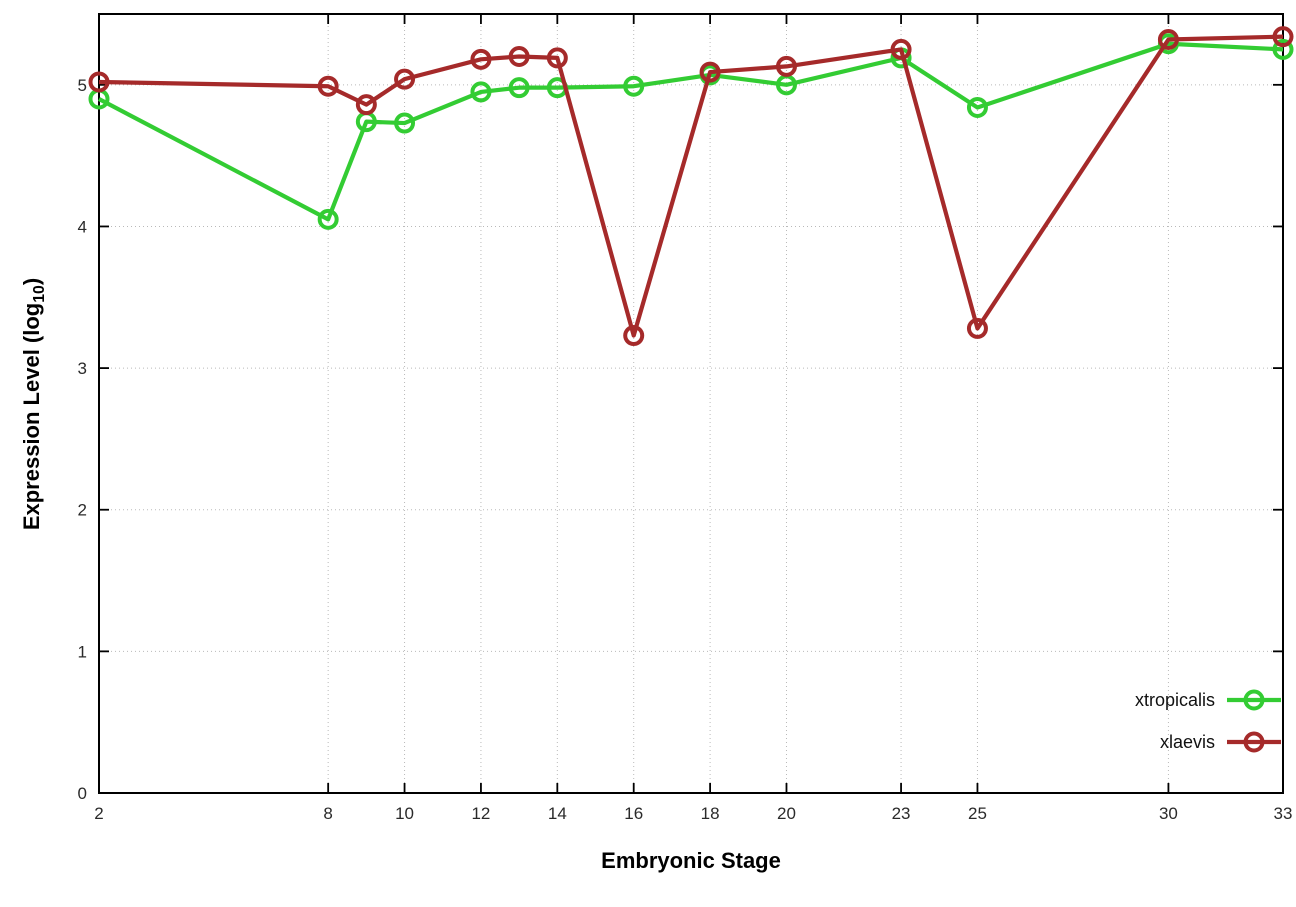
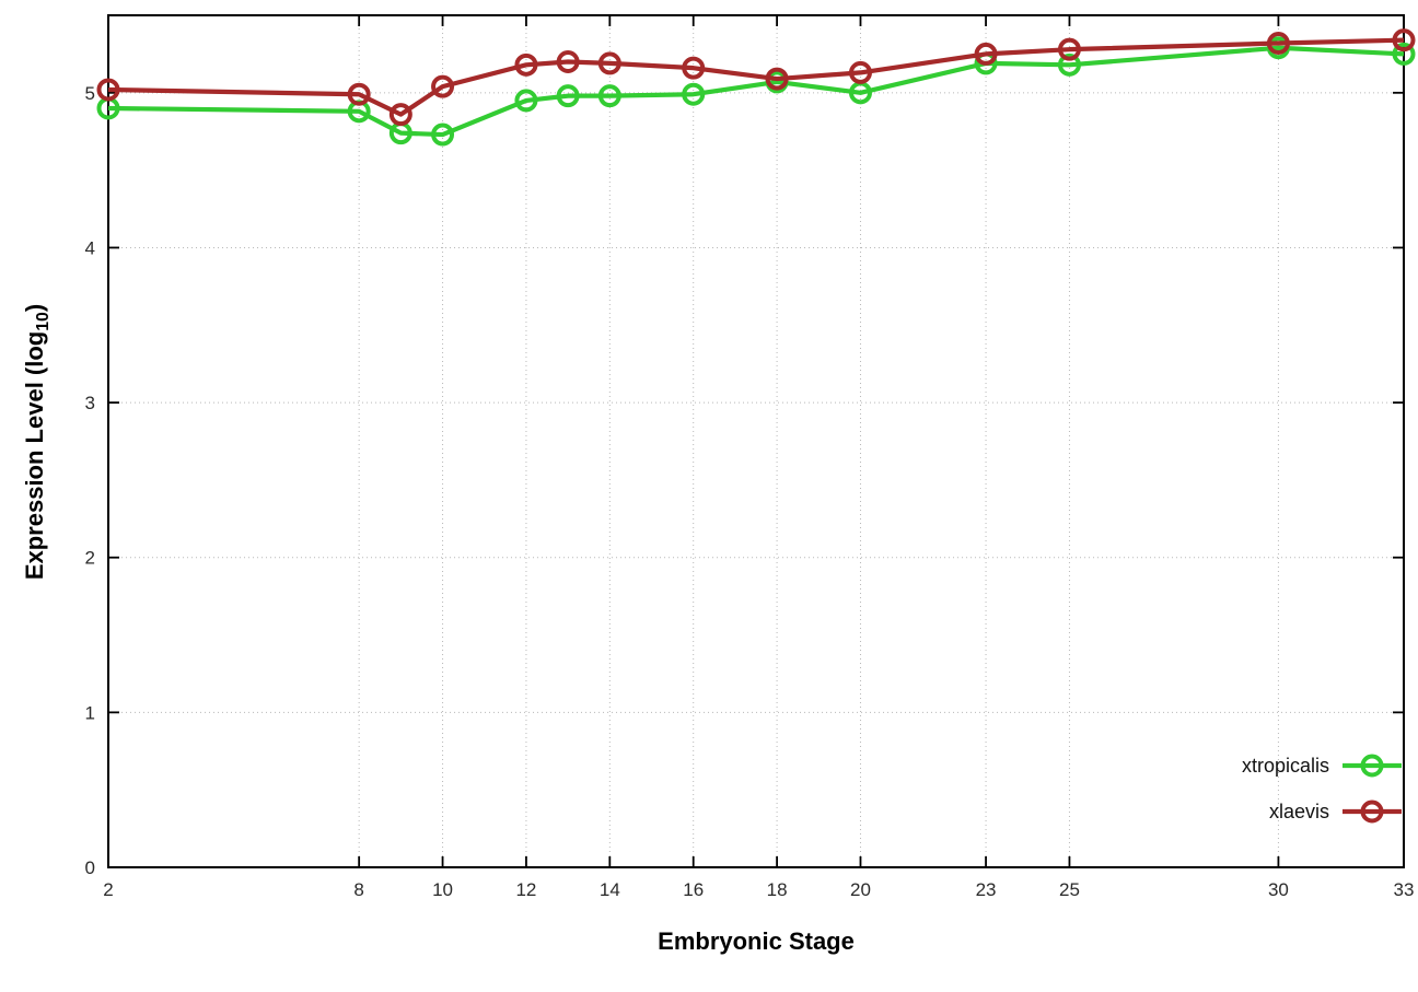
xtropicalis/8: 4.05 -> 4.88
xlaevis/16: 3.23 -> 5.16
xtropicalis/25: 4.84 -> 5.18
xlaevis/25: 3.28 -> 5.28
